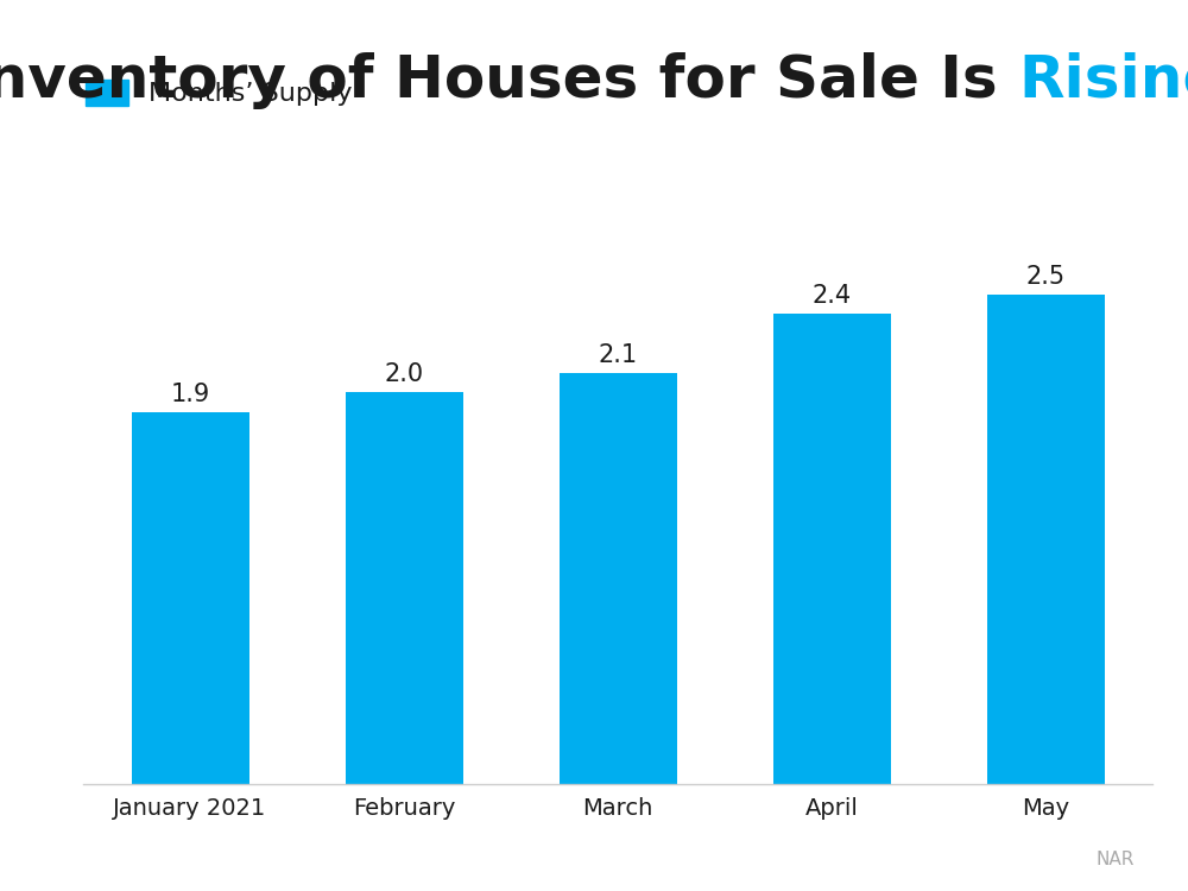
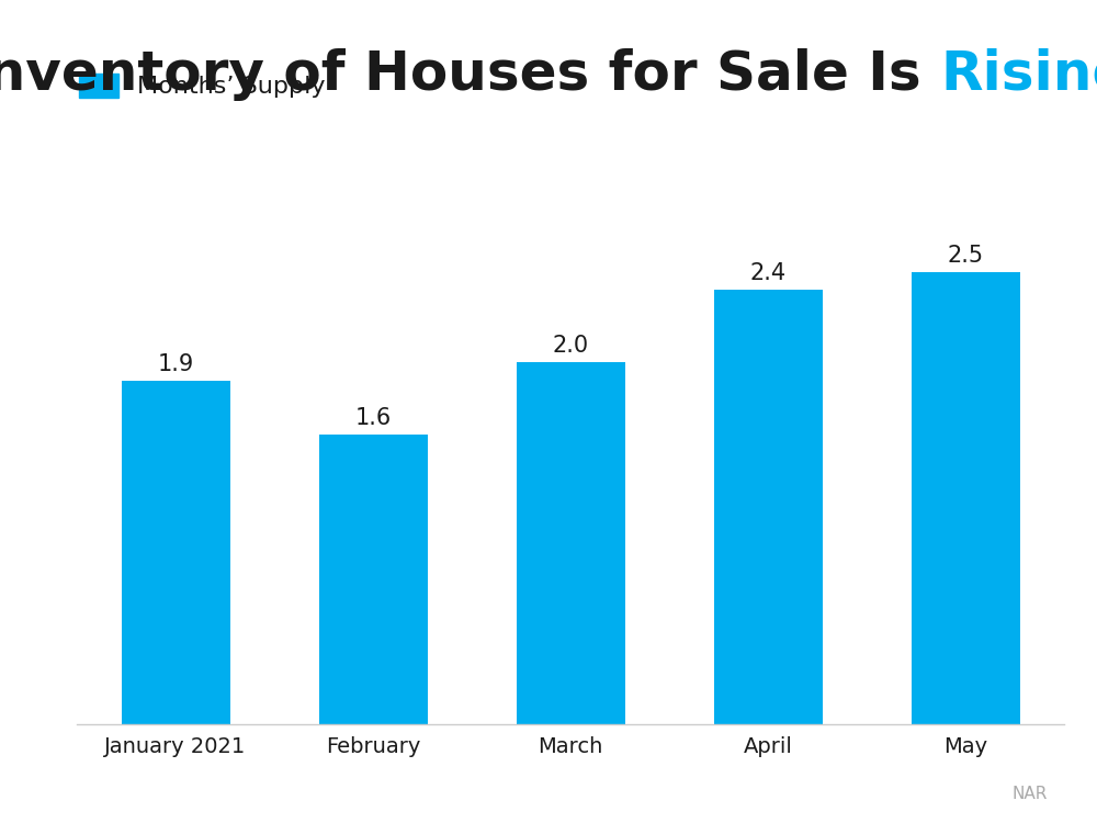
February: 2.0 -> 1.6
March: 2.1 -> 2.0
